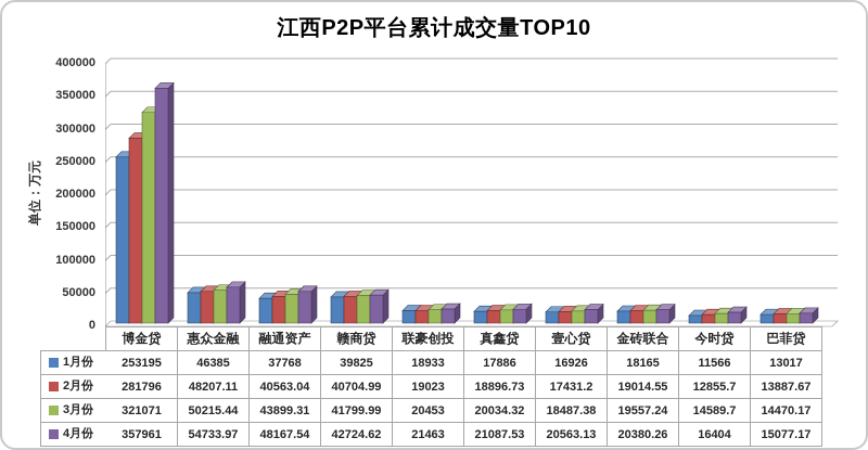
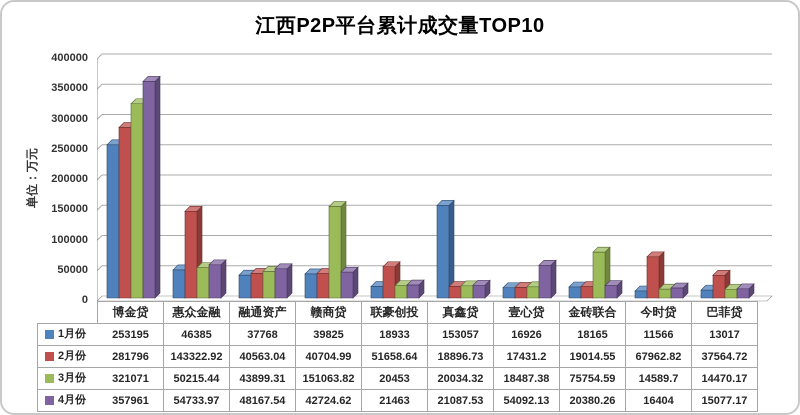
2月份/惠众金融: 48207.11 -> 143322.92
3月份/赣商贷: 41799.99 -> 151063.82
2月份/联豪创投: 19023 -> 51658.64
1月份/真鑫贷: 17886 -> 153057
4月份/壹心贷: 20563.13 -> 54092.13
3月份/金砖联合: 19557.24 -> 75754.59
2月份/今时贷: 12855.7 -> 67962.82
2月份/巴菲贷: 13887.67 -> 37564.72
